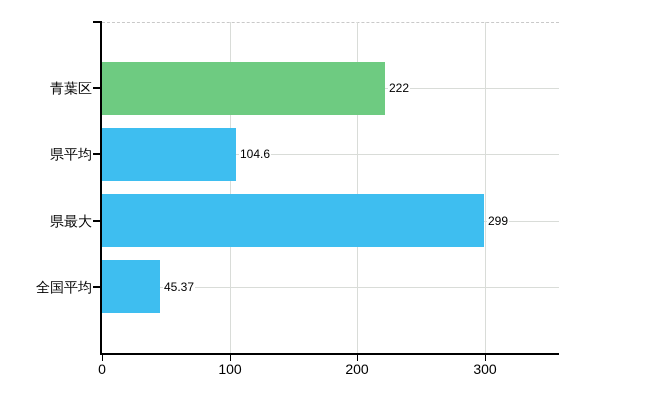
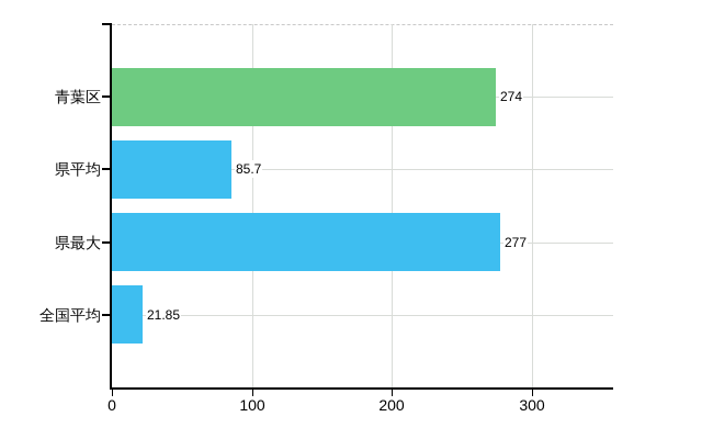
青葉区: 222 -> 274
県平均: 104.6 -> 85.7
県最大: 299 -> 277
全国平均: 45.37 -> 21.85
